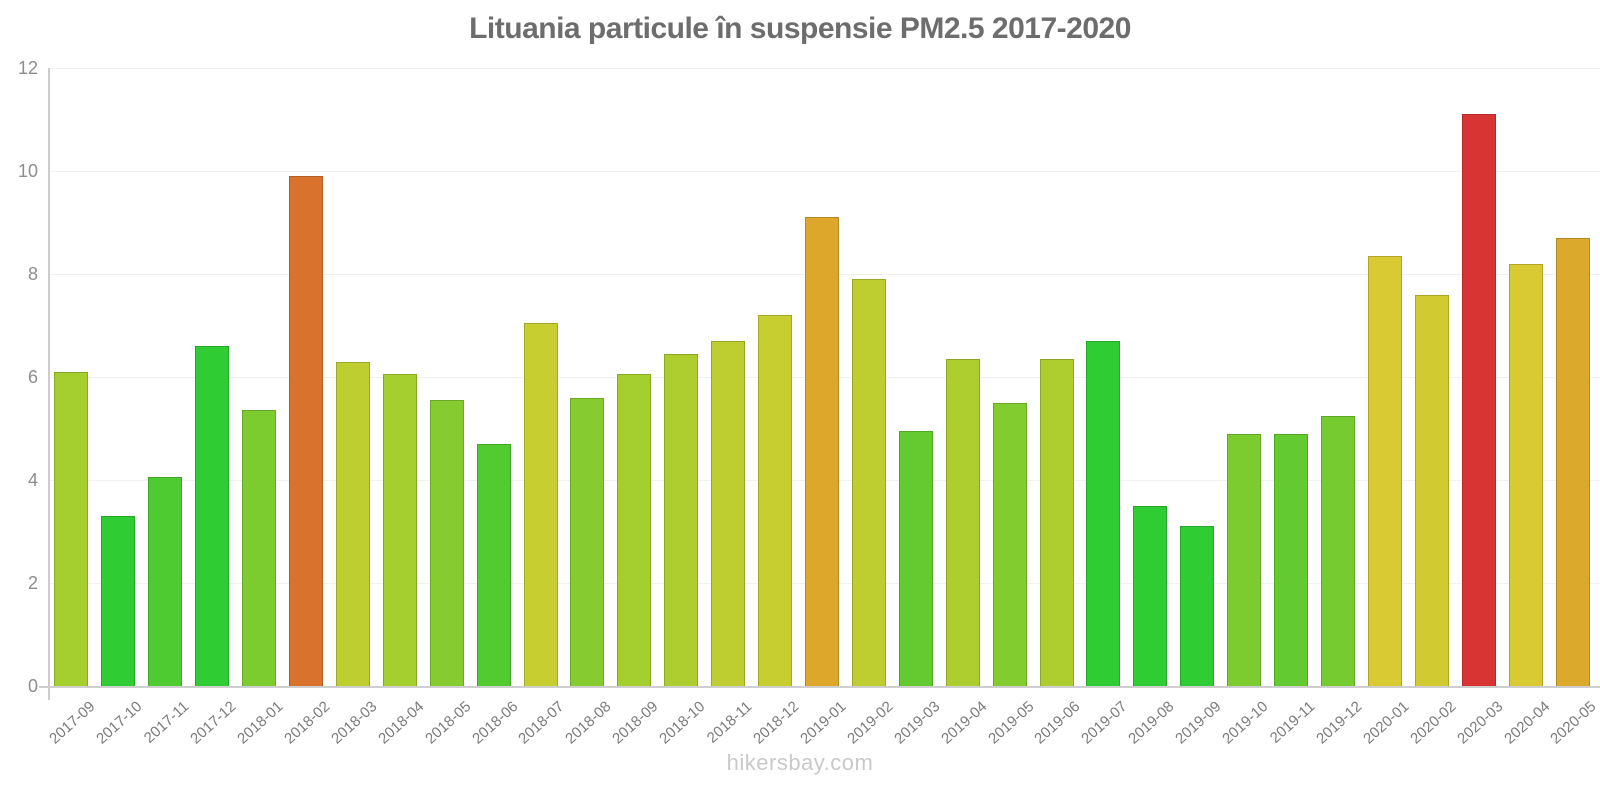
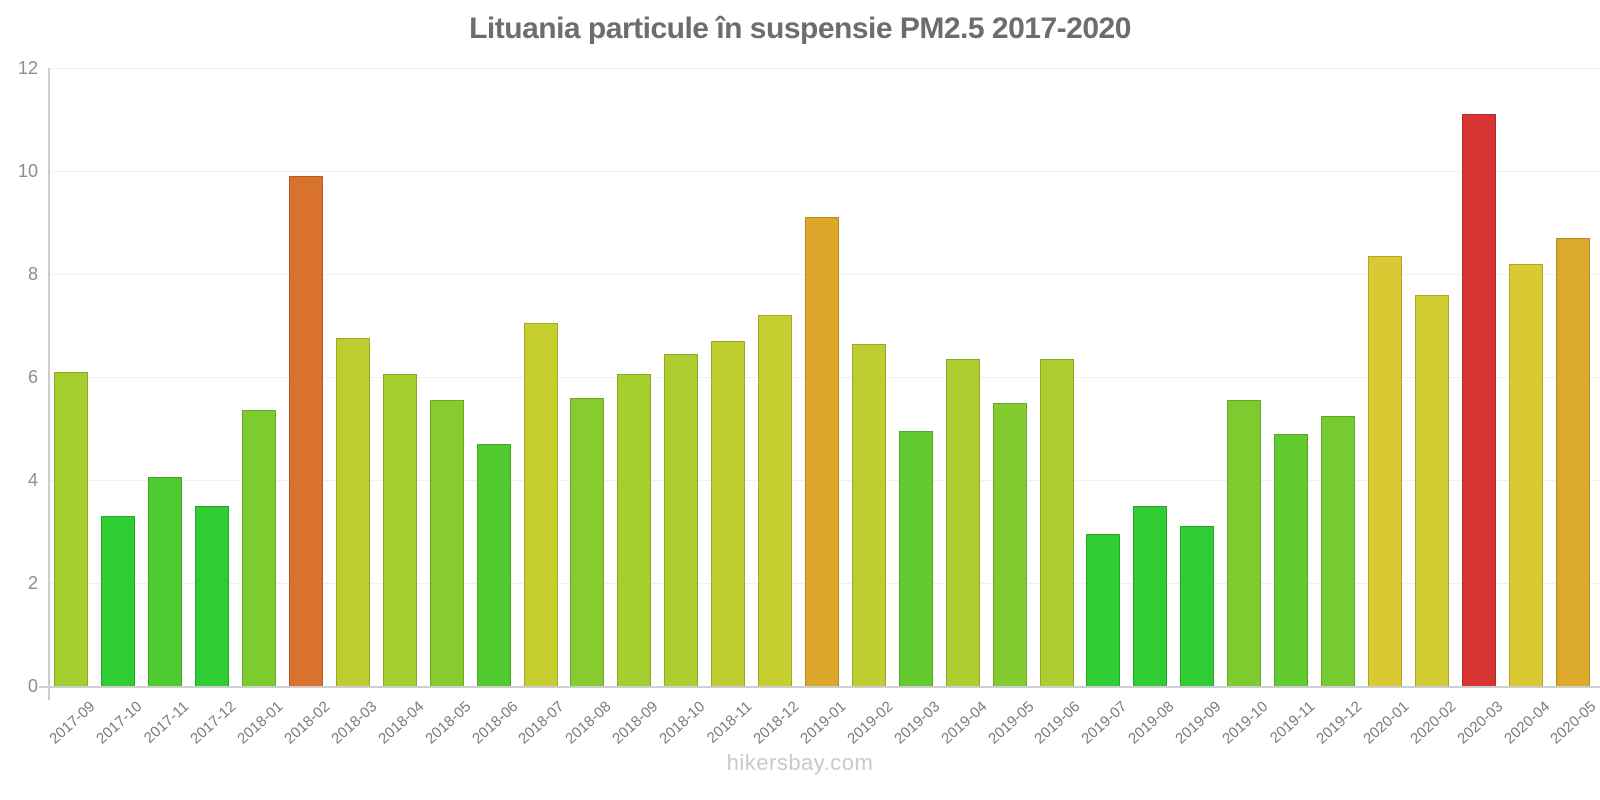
2017-12: 6.6 -> 3.5
2018-03: 6.3 -> 6.8
2019-02: 7.9 -> 6.7
2019-07: 6.7 -> 3.0
2019-10: 4.9 -> 5.5
